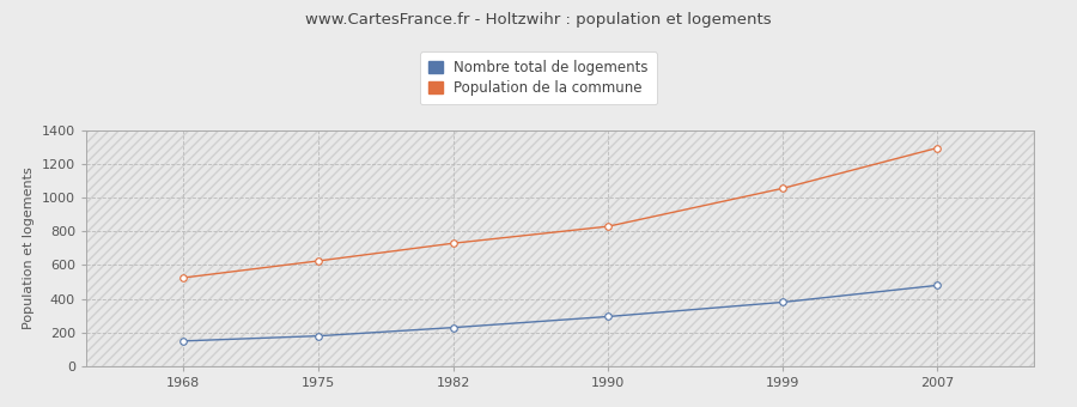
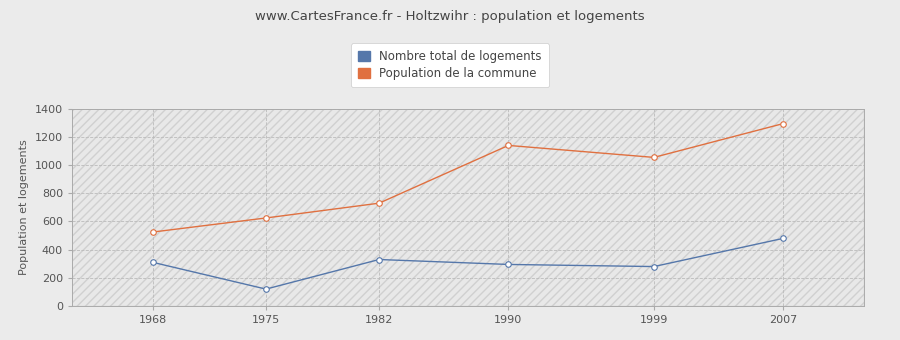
Nombre total de logements/1968: 150 -> 310
Nombre total de logements/1975: 180 -> 120
Nombre total de logements/1982: 230 -> 330
Population de la commune/1990: 830 -> 1140
Nombre total de logements/1999: 380 -> 280
